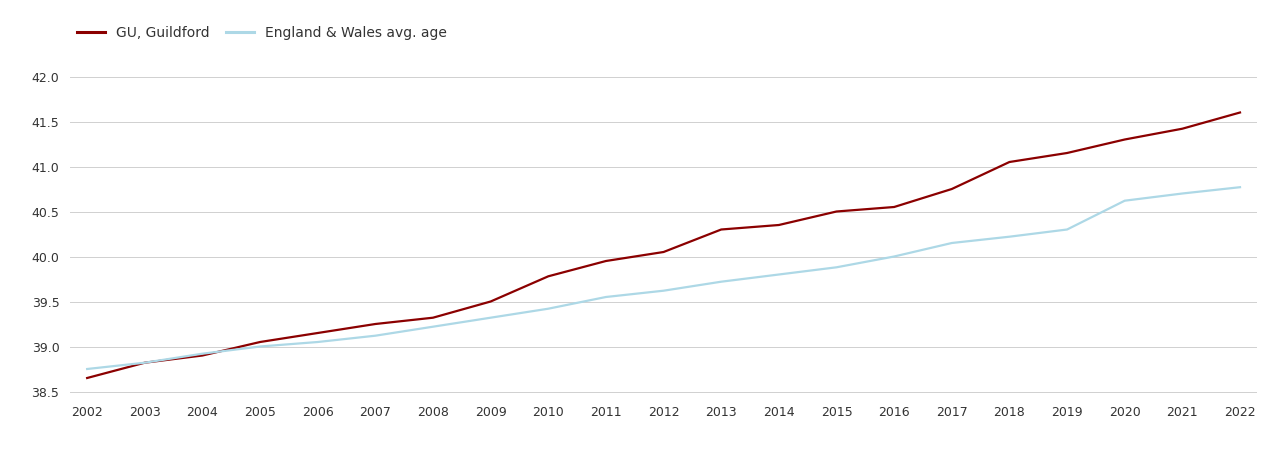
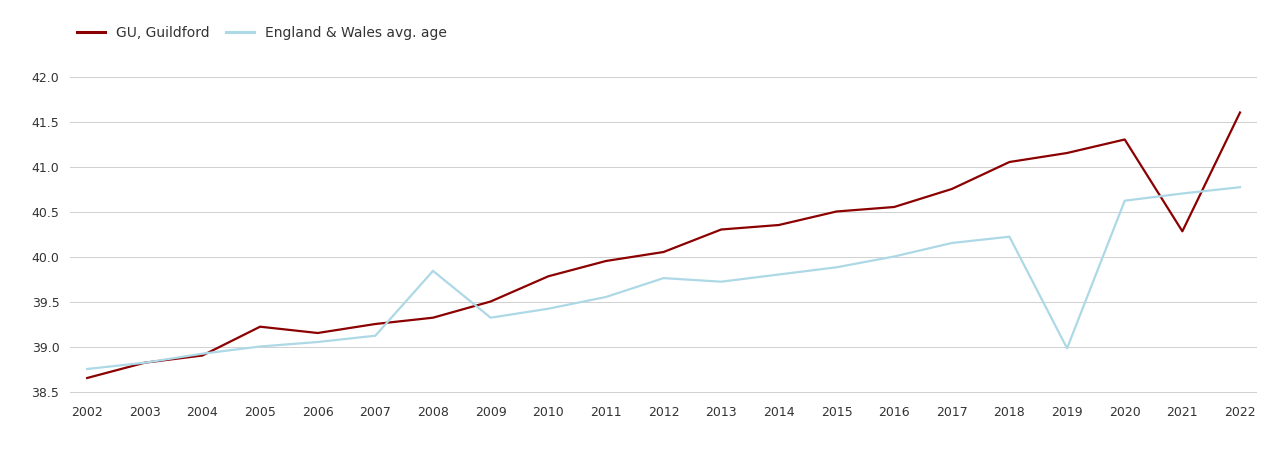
GU, Guildford/2005: 39.05 -> 39.22
England & Wales avg. age/2008: 39.22 -> 39.84
England & Wales avg. age/2012: 39.62 -> 39.76
England & Wales avg. age/2019: 40.30 -> 38.98
GU, Guildford/2021: 41.42 -> 40.28
